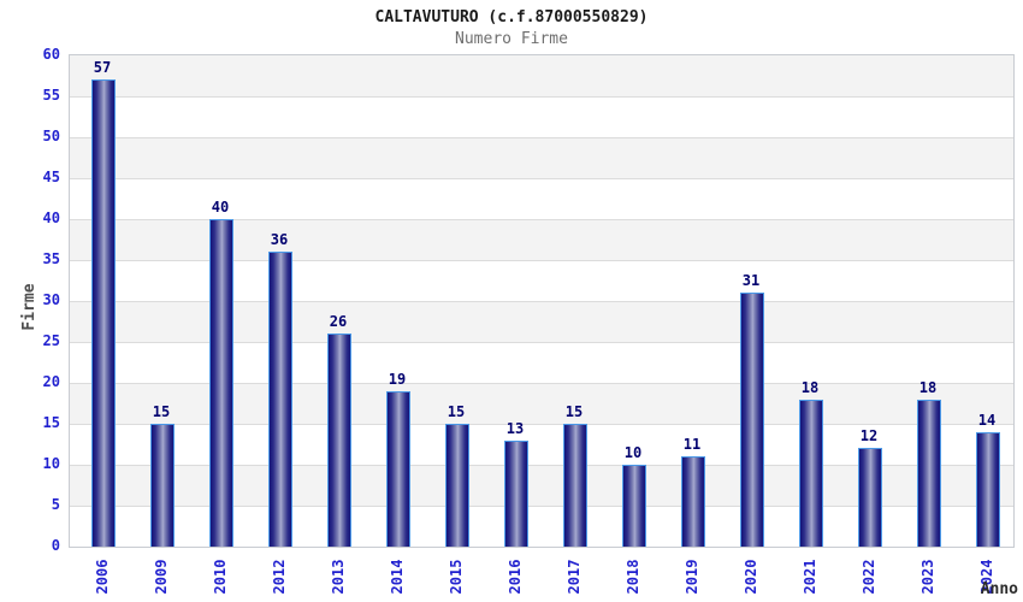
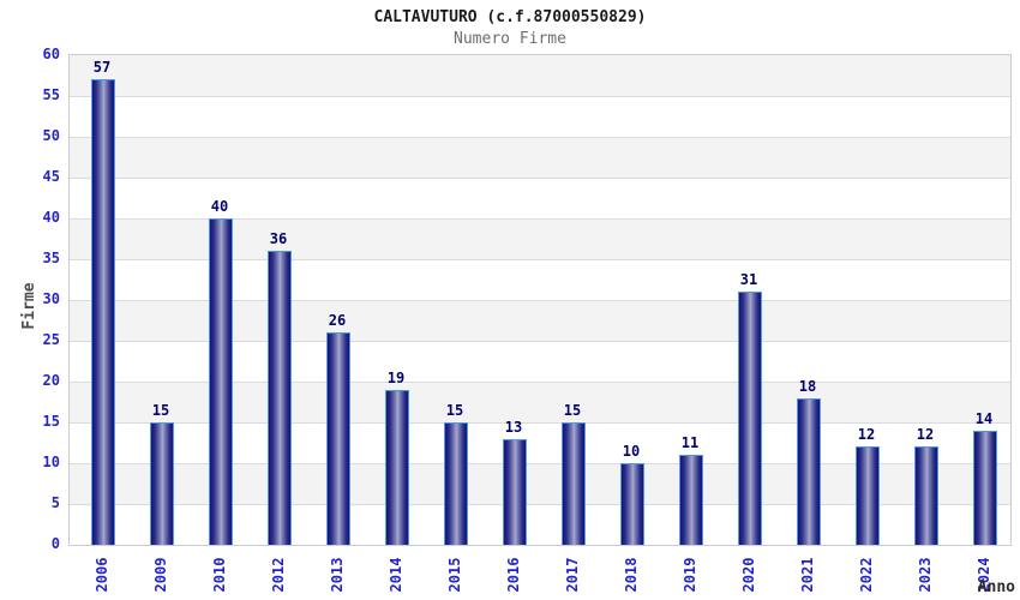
2023: 18 -> 12
